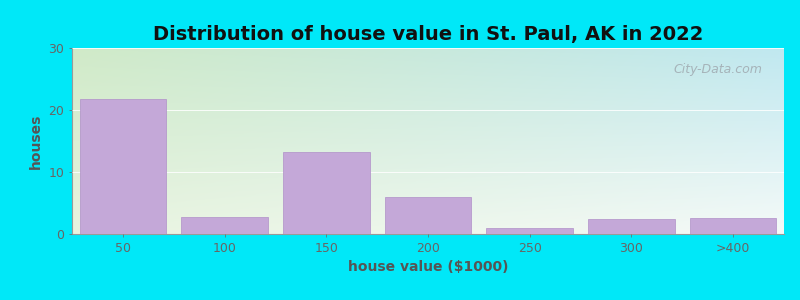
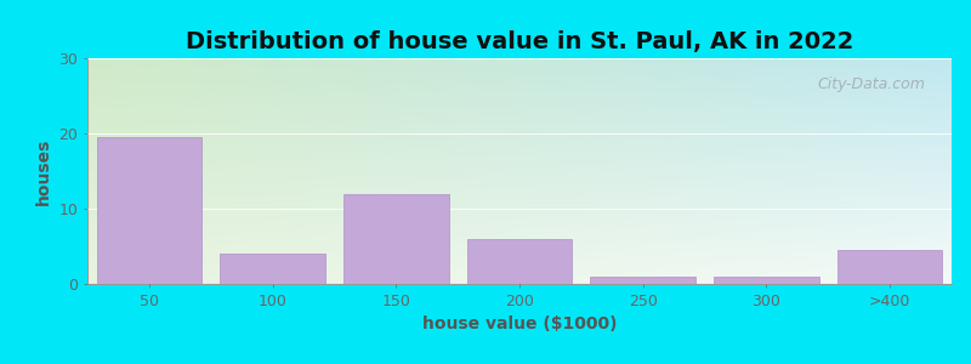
50: 21.8 -> 19.5
100: 2.8 -> 4.0
150: 13.2 -> 12.0
300: 2.4 -> 1.0
>400: 2.6 -> 4.5
